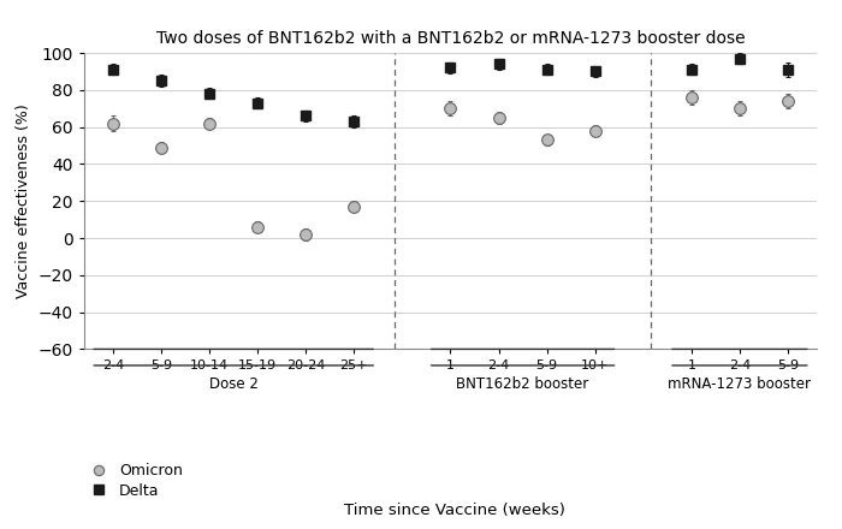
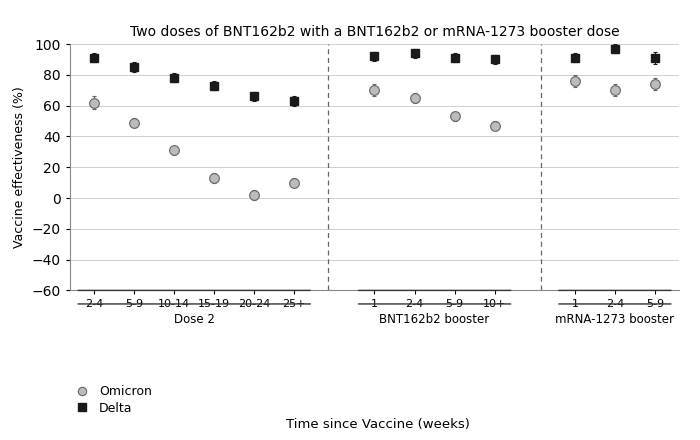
Omicron/10-14: 62 -> 31
Omicron/15-19: 6 -> 13
Omicron/25+: 17 -> 10
Omicron/10+: 58 -> 47
